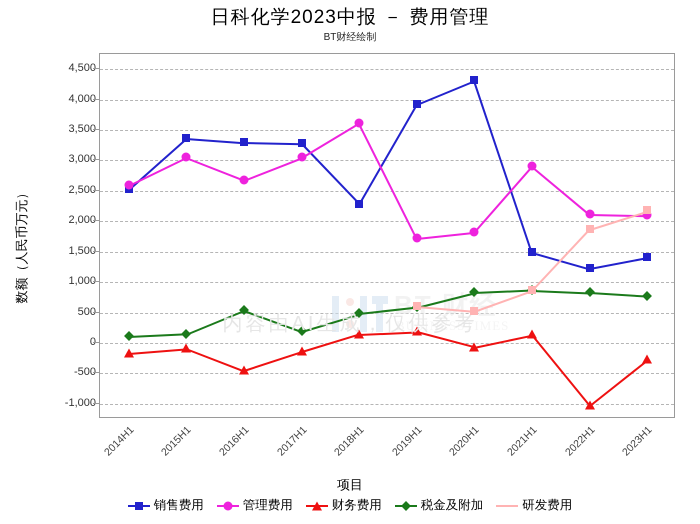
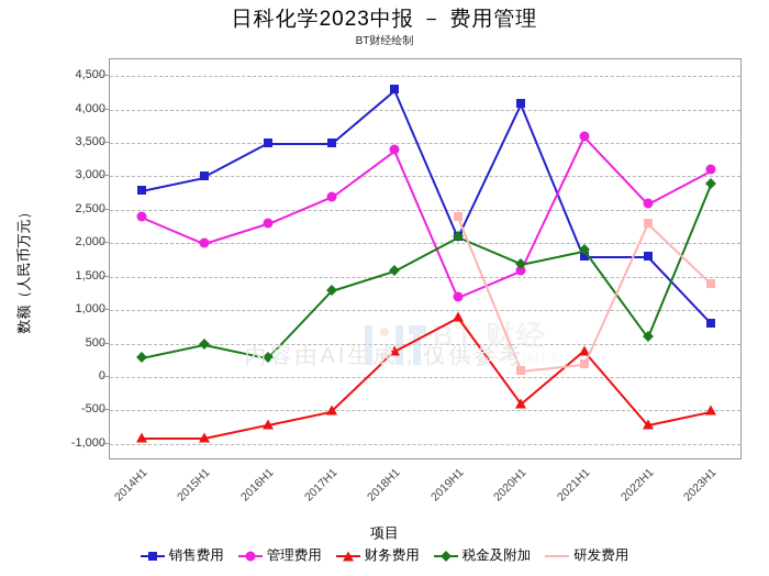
销售费用/2014H1: 2500 -> 2800
管理费用/2014H1: 2600 -> 2400
财务费用/2014H1: -200 -> -900
税金及附加/2014H1: 100 -> 300
销售费用/2015H1: 3400 -> 3000
管理费用/2015H1: 3000 -> 2000
财务费用/2015H1: -100 -> -900
税金及附加/2015H1: 200 -> 500
销售费用/2016H1: 3300 -> 3500
管理费用/2016H1: 2700 -> 2300
财务费用/2016H1: -400 -> -700
税金及附加/2016H1: 500 -> 300
销售费用/2017H1: 3300 -> 3500
管理费用/2017H1: 3000 -> 2700
财务费用/2017H1: -100 -> -500
税金及附加/2017H1: 200 -> 1300
销售费用/2018H1: 2300 -> 4300
管理费用/2018H1: 3600 -> 3400
财务费用/2018H1: 200 -> 400
税金及附加/2018H1: 500 -> 1600
销售费用/2019H1: 3900 -> 2100
管理费用/2019H1: 1700 -> 1200
财务费用/2019H1: 200 -> 900
税金及附加/2019H1: 600 -> 2100
研发费用/2019H1: 600 -> 2400
销售费用/2020H1: 4300 -> 4100
管理费用/2020H1: 1800 -> 1600
财务费用/2020H1: -100 -> -400
税金及附加/2020H1: 800 -> 1700
研发费用/2020H1: 500 -> 100
销售费用/2021H1: 1500 -> 1800
管理费用/2021H1: 2900 -> 3600
财务费用/2021H1: 100 -> 400
税金及附加/2021H1: 900 -> 1900
研发费用/2021H1: 900 -> 200
销售费用/2022H1: 1200 -> 1800
管理费用/2022H1: 2100 -> 2600
财务费用/2022H1: -1000 -> -700
税金及附加/2022H1: 800 -> 600
研发费用/2022H1: 1900 -> 2300
销售费用/2023H1: 1400 -> 800
管理费用/2023H1: 2100 -> 3100
财务费用/2023H1: -300 -> -500
税金及附加/2023H1: 800 -> 2900
研发费用/2023H1: 2200 -> 1400
